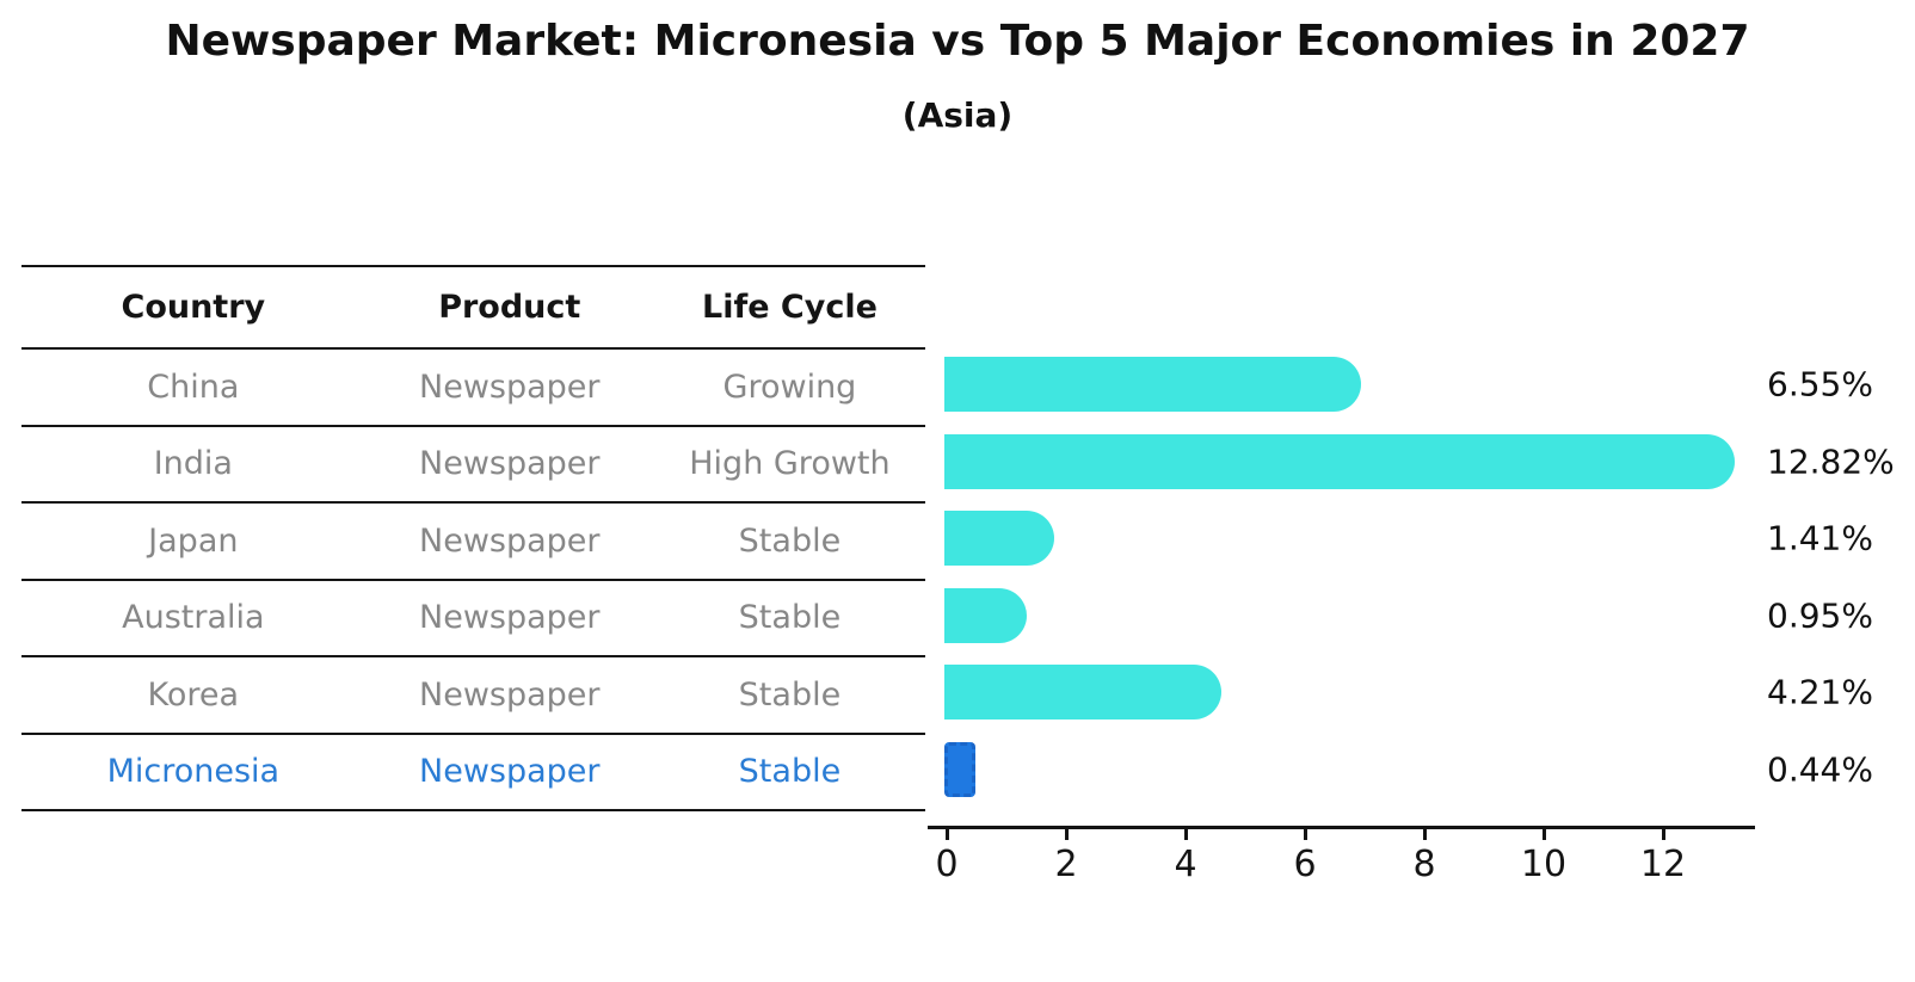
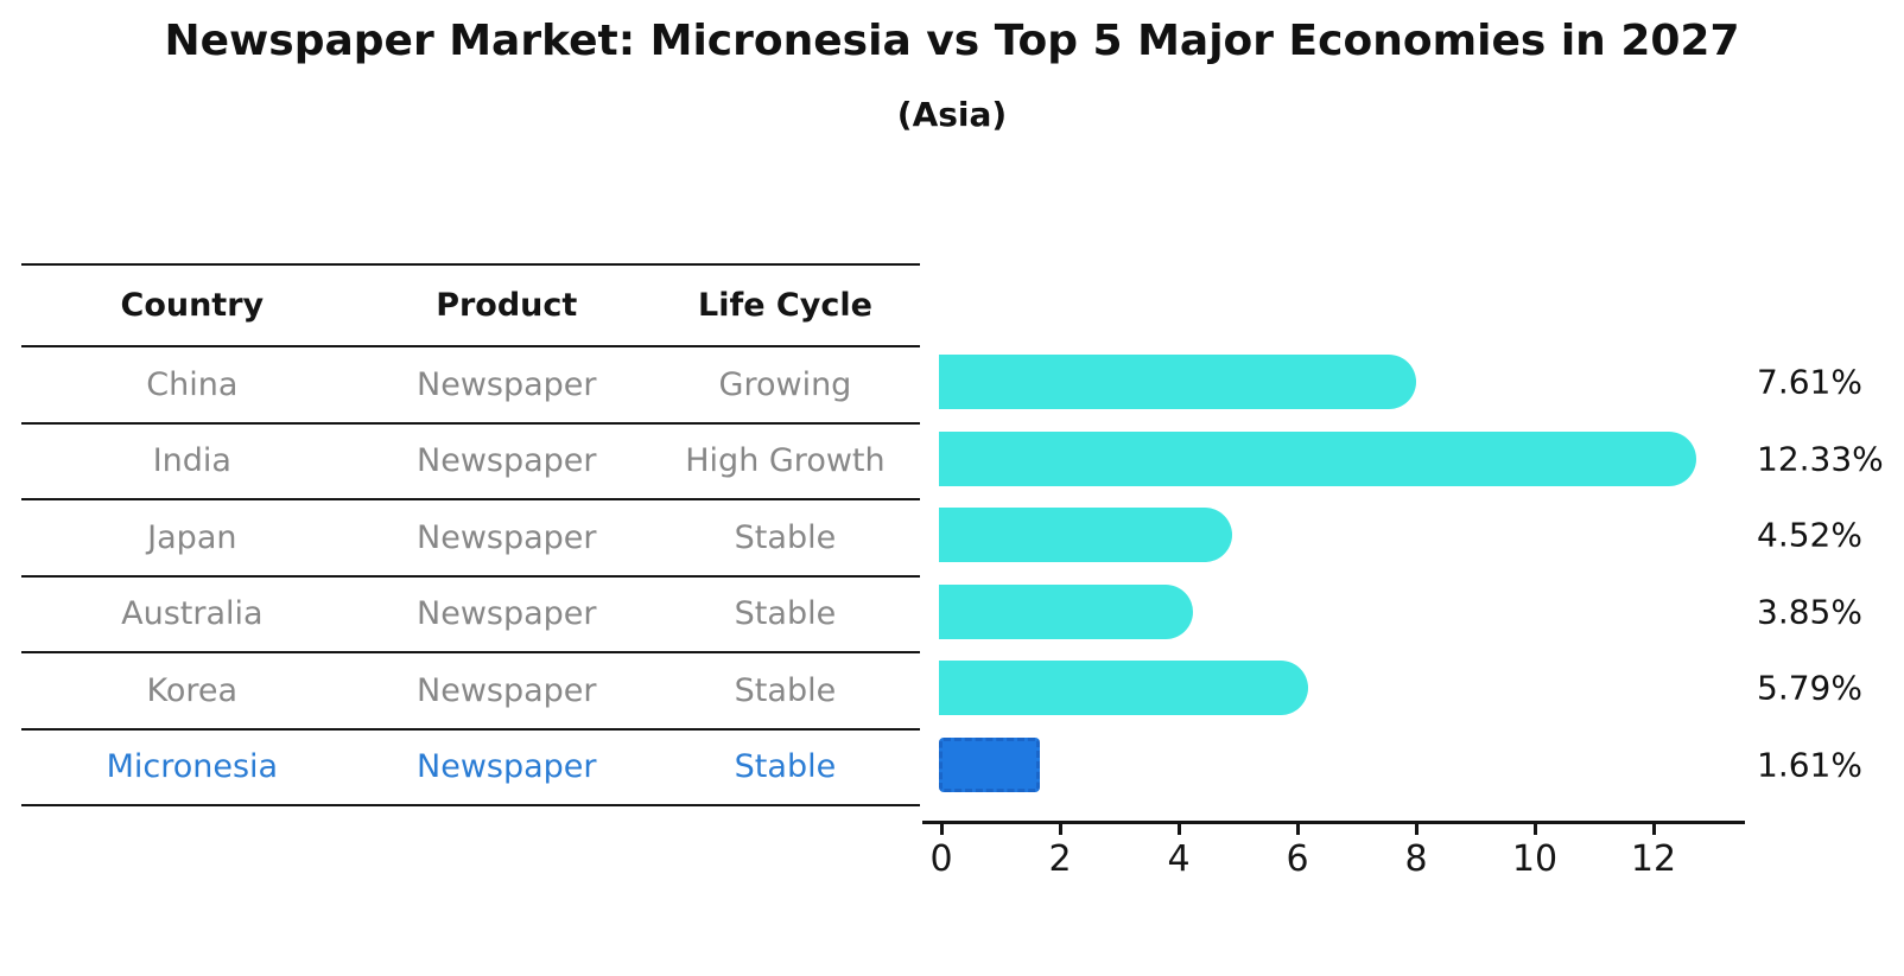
China: 6.55% -> 7.61%
India: 12.82% -> 12.33%
Japan: 1.41% -> 4.52%
Australia: 0.95% -> 3.85%
Korea: 4.21% -> 5.79%
Micronesia: 0.44% -> 1.61%
